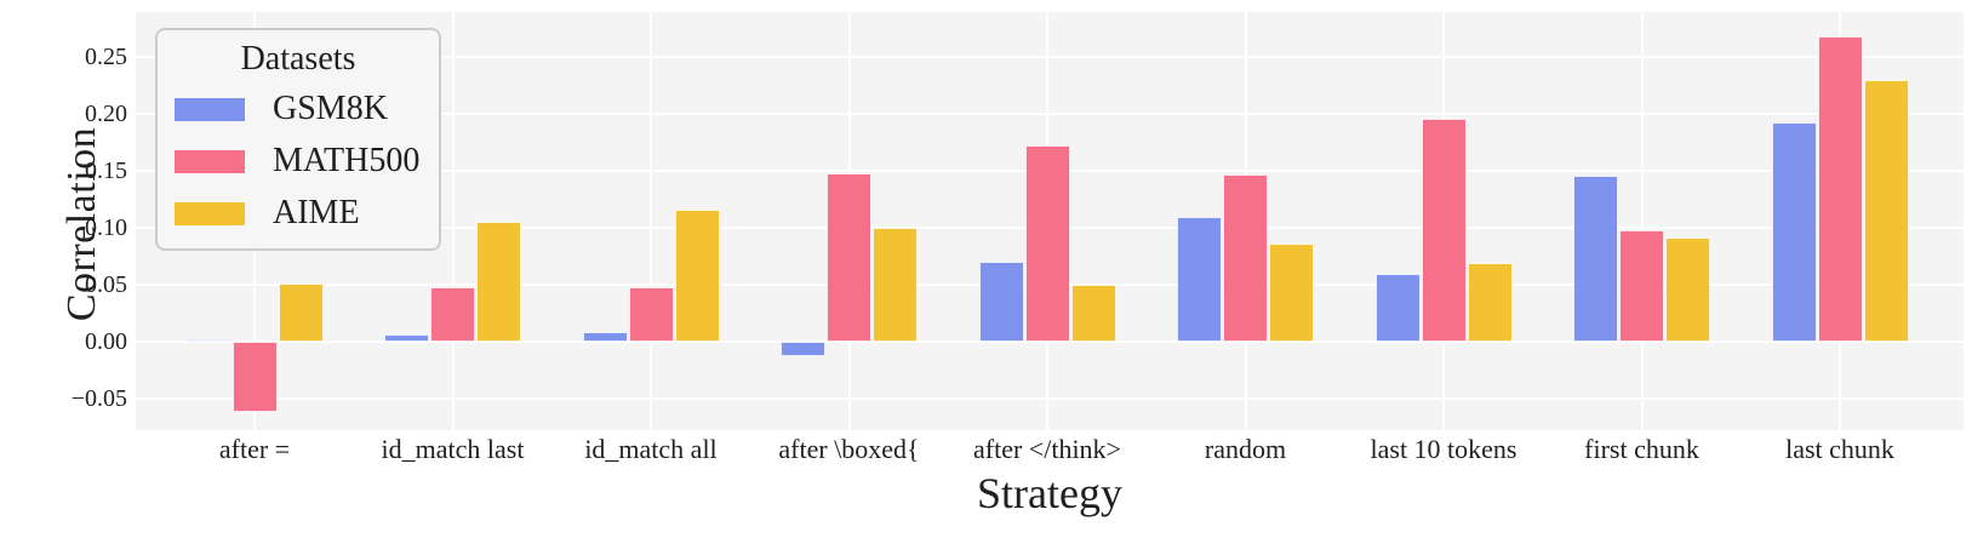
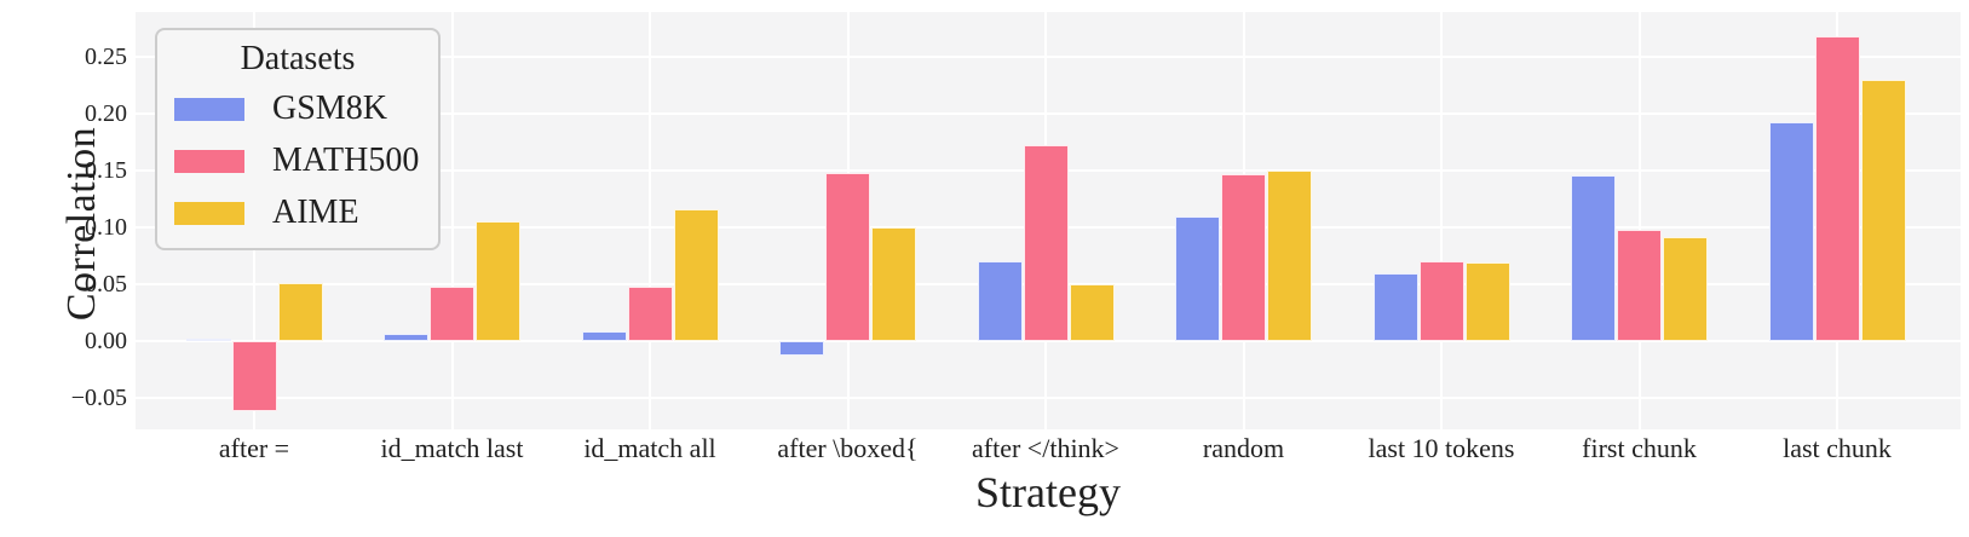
AIME/random: 0.09 -> 0.15
MATH500/last 10 tokens: 0.20 -> 0.07
